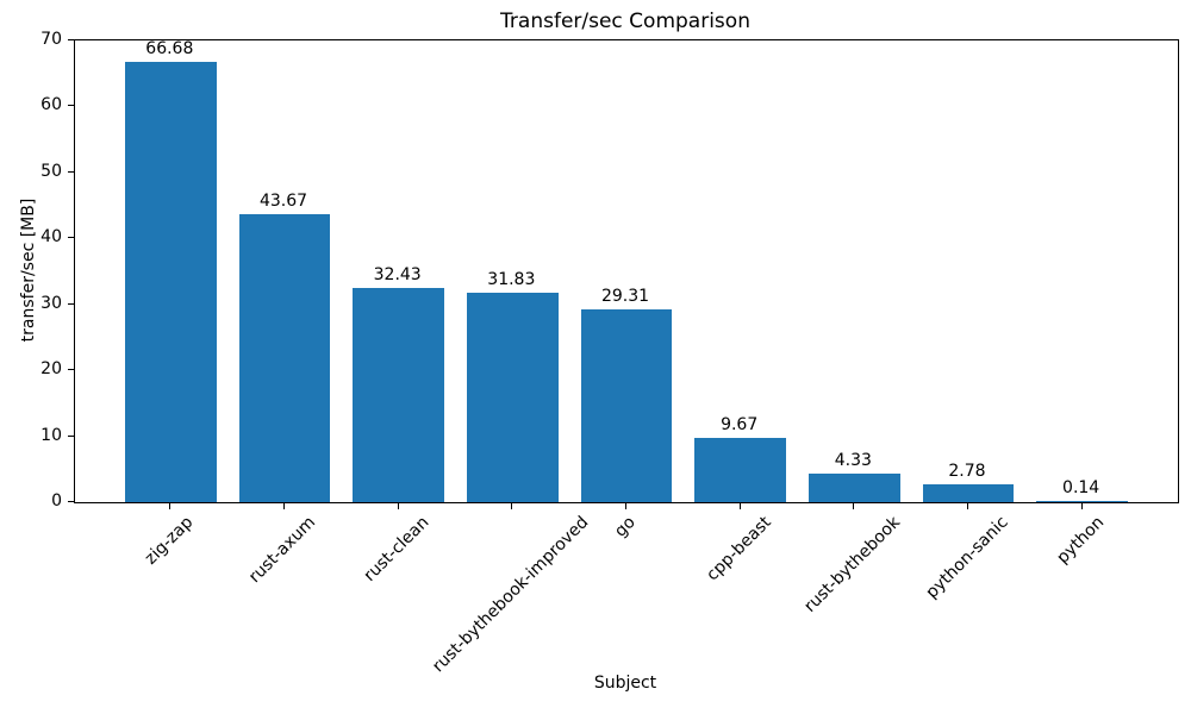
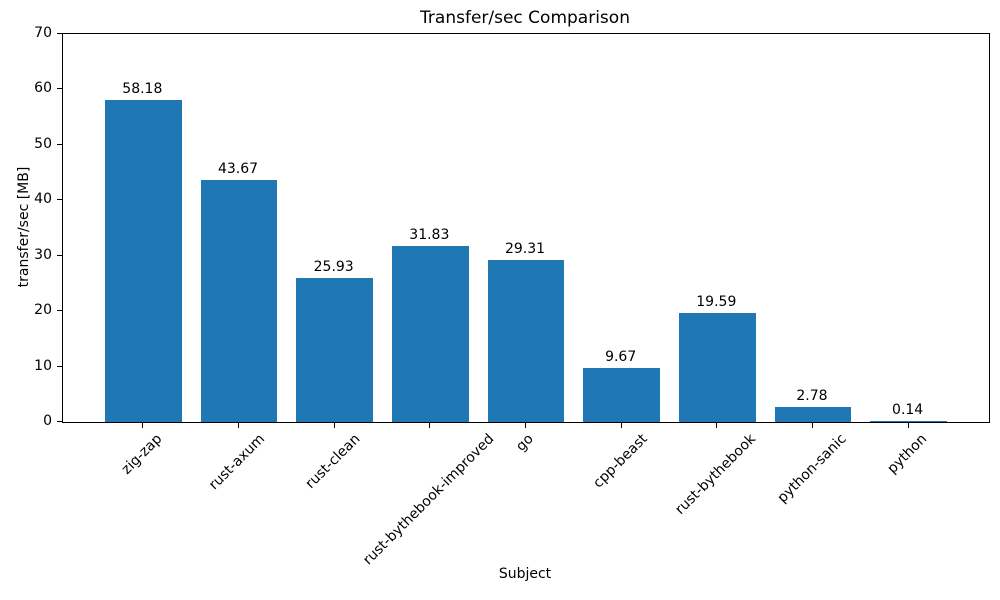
zig-zap: 66.68 -> 58.18
rust-clean: 32.43 -> 25.93
rust-bythebook: 4.33 -> 19.59
